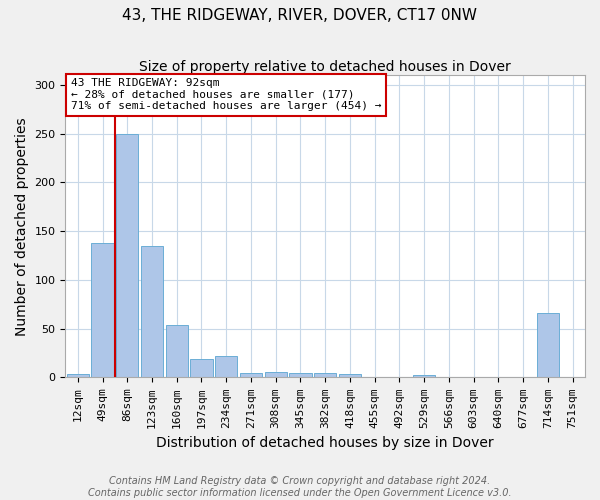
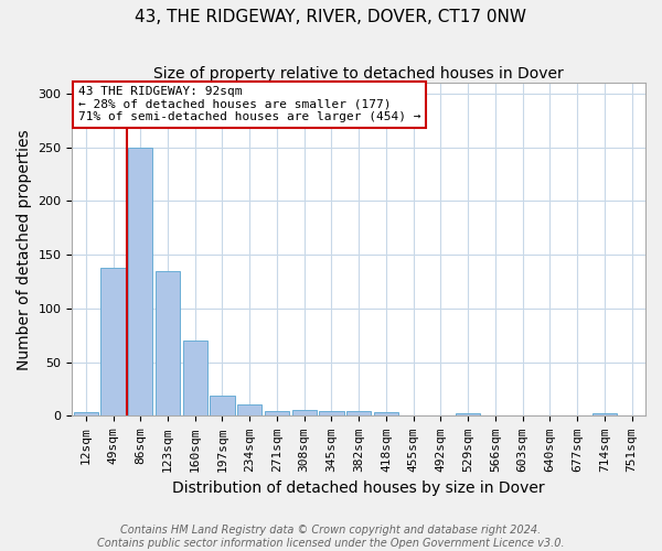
160sqm: 54 -> 70
234sqm: 22 -> 11
714sqm: 66 -> 2
